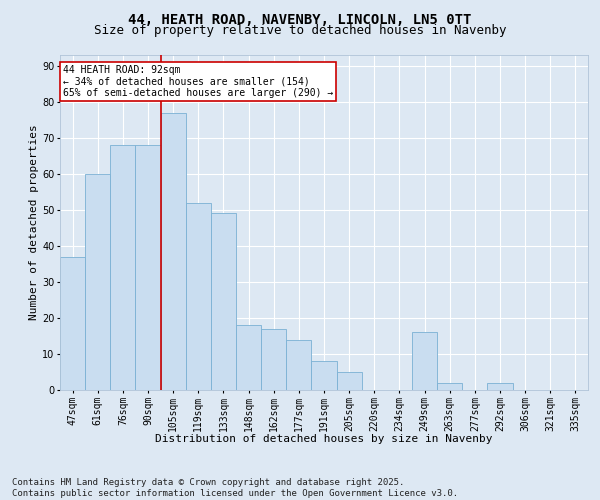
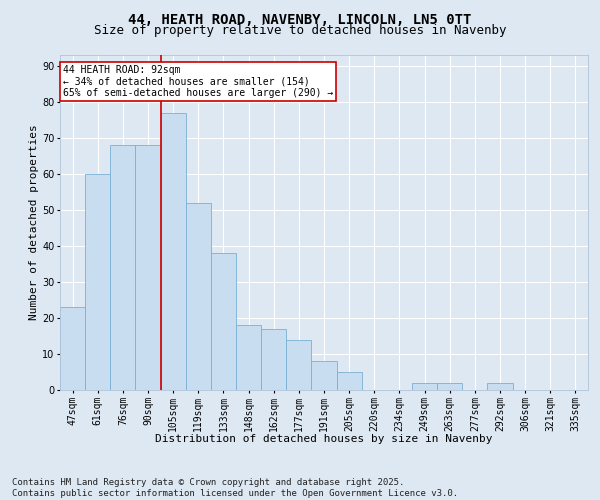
47sqm: 37 -> 23
133sqm: 49 -> 38
249sqm: 16 -> 2
